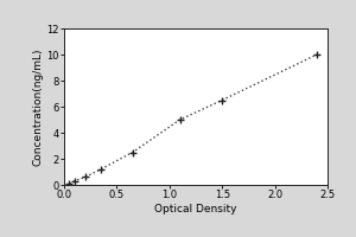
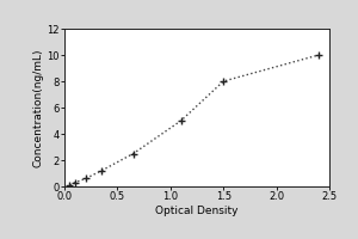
1.5: 6.5 -> 8.0
